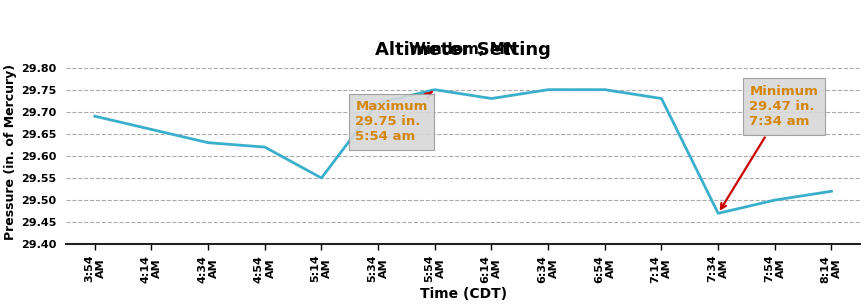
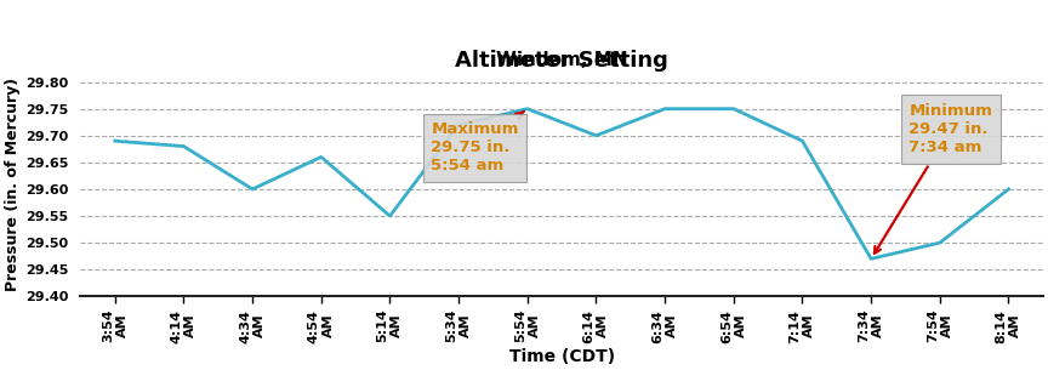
4:14 AM: 29.66 -> 29.68
4:34 AM: 29.63 -> 29.60
4:54 AM: 29.62 -> 29.66
6:14 AM: 29.73 -> 29.70
7:14 AM: 29.73 -> 29.69
8:14 AM: 29.52 -> 29.60
